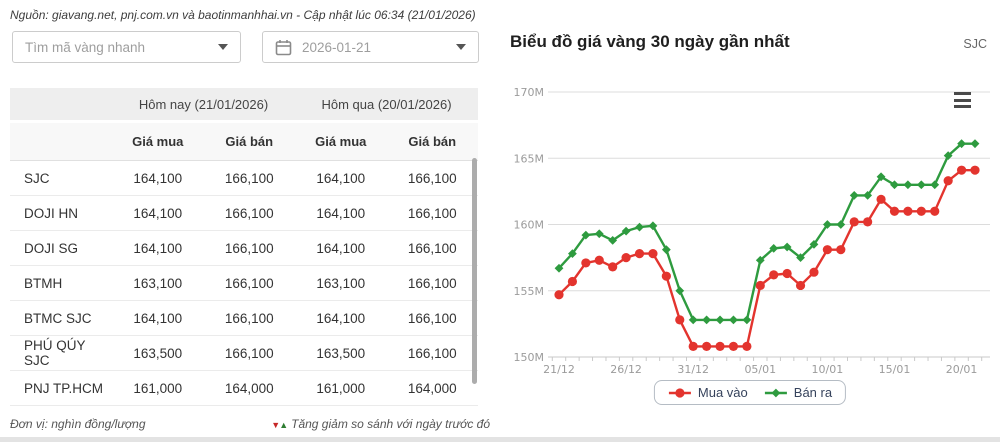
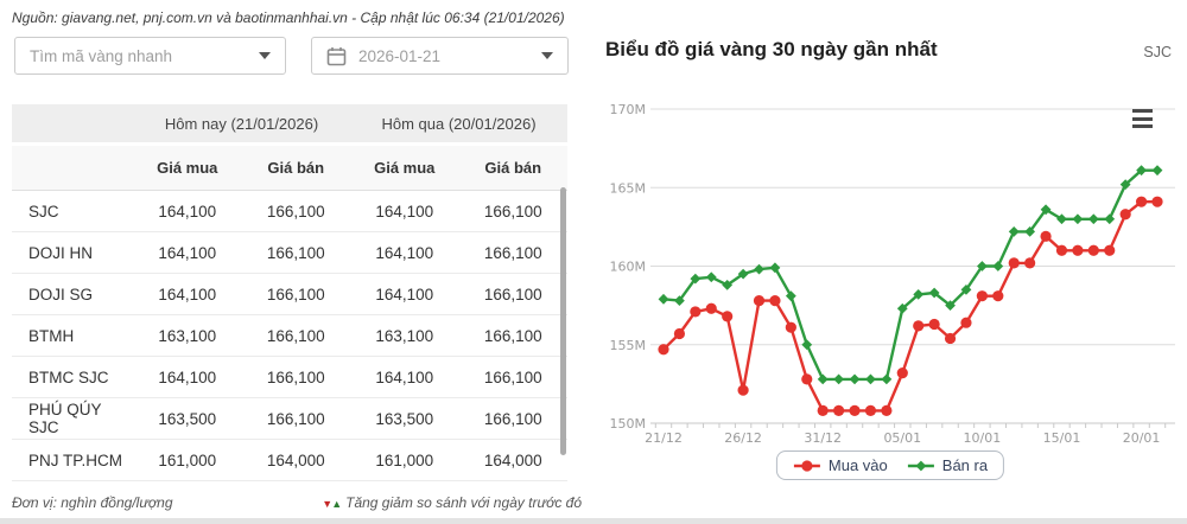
Bán ra/21/12: 156.7M -> 157.9M
Mua vào/26/12: 157.5M -> 152.1M
Mua vào/05/01: 155.4M -> 153.2M
